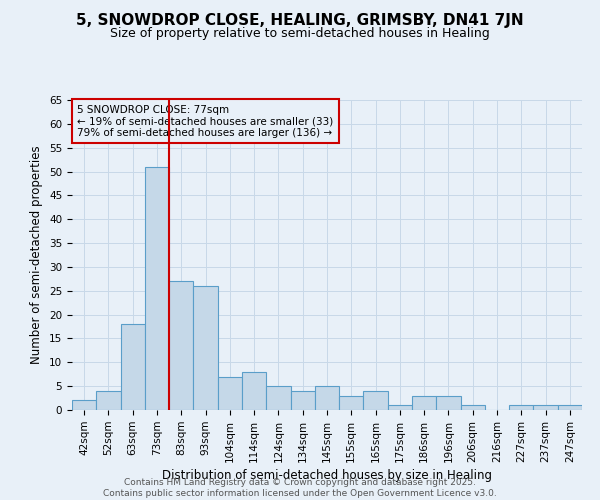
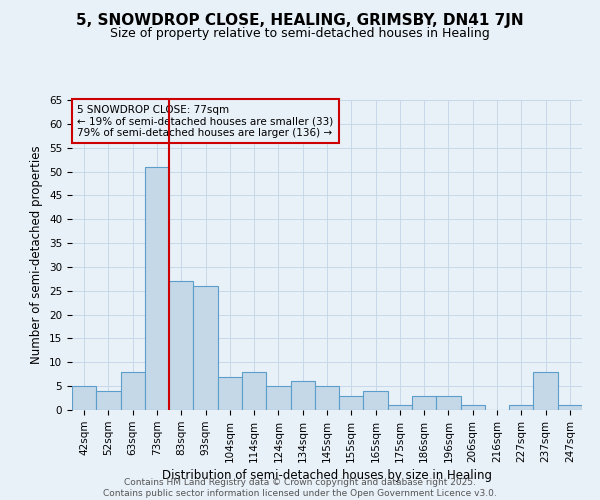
42sqm: 2 -> 5
63sqm: 18 -> 8
134sqm: 4 -> 6
237sqm: 1 -> 8
